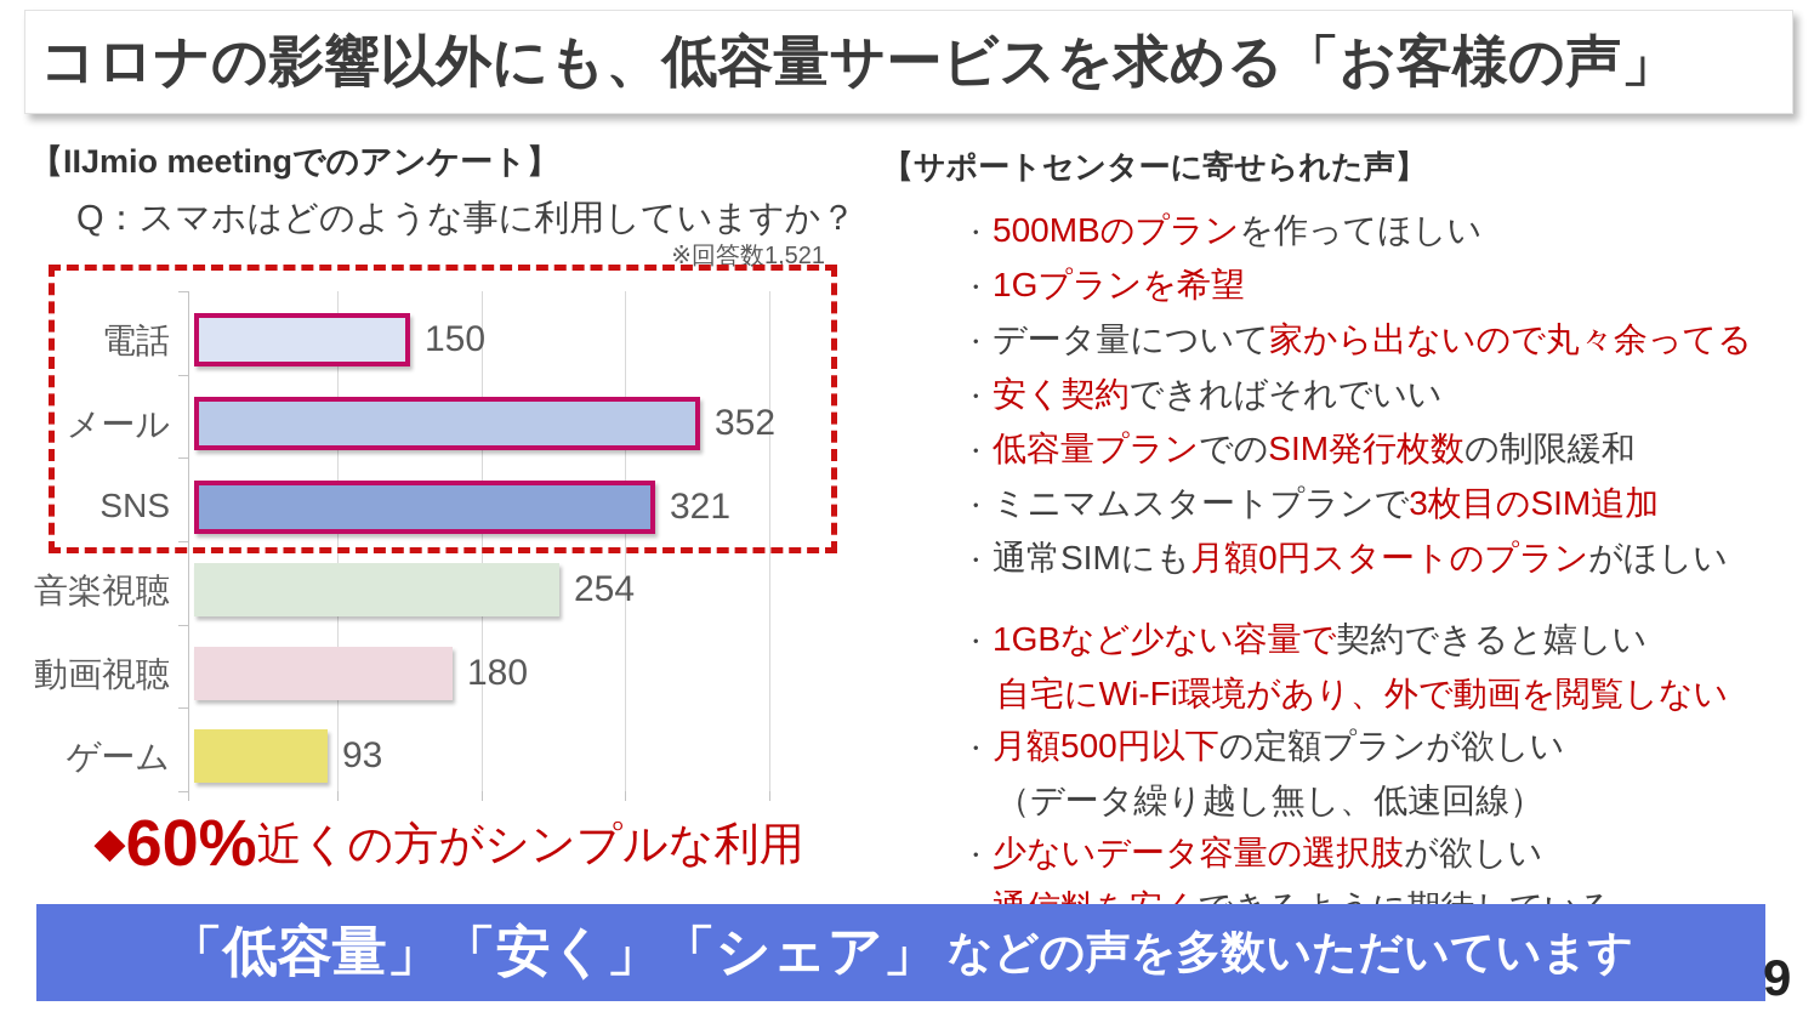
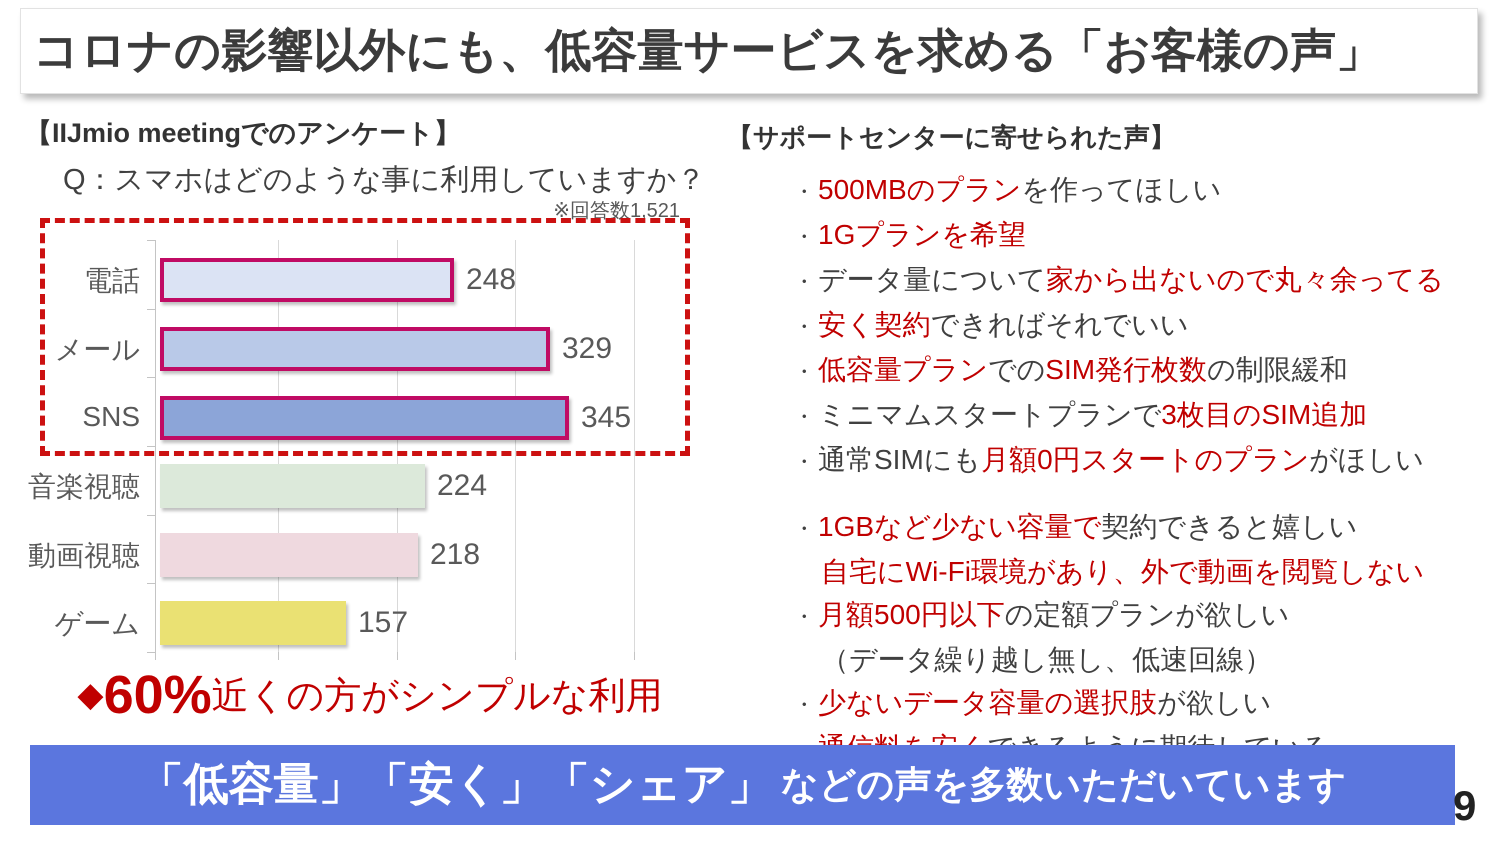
電話: 150 -> 248
メール: 352 -> 329
SNS: 321 -> 345
音楽視聴: 254 -> 224
動画視聴: 180 -> 218
ゲーム: 93 -> 157
